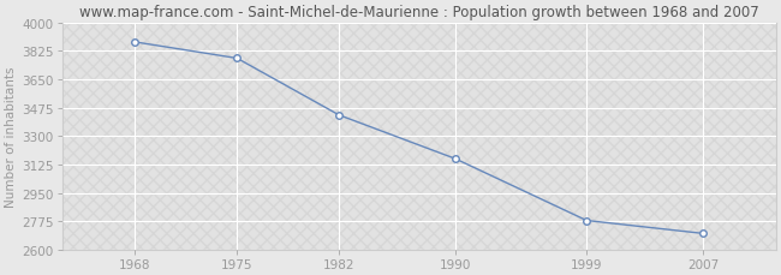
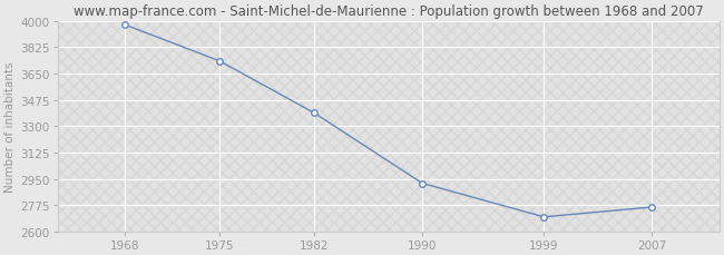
1968: 3880 -> 3970
1975: 3780 -> 3730
1982: 3430 -> 3390
1990: 3160 -> 2920
1999: 2780 -> 2700
2007: 2700 -> 2760
